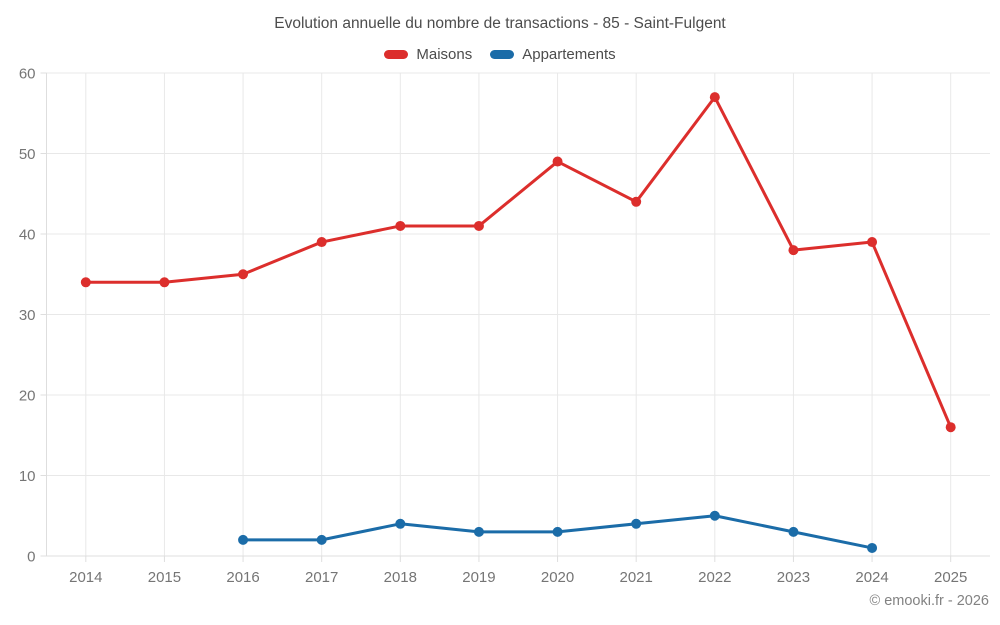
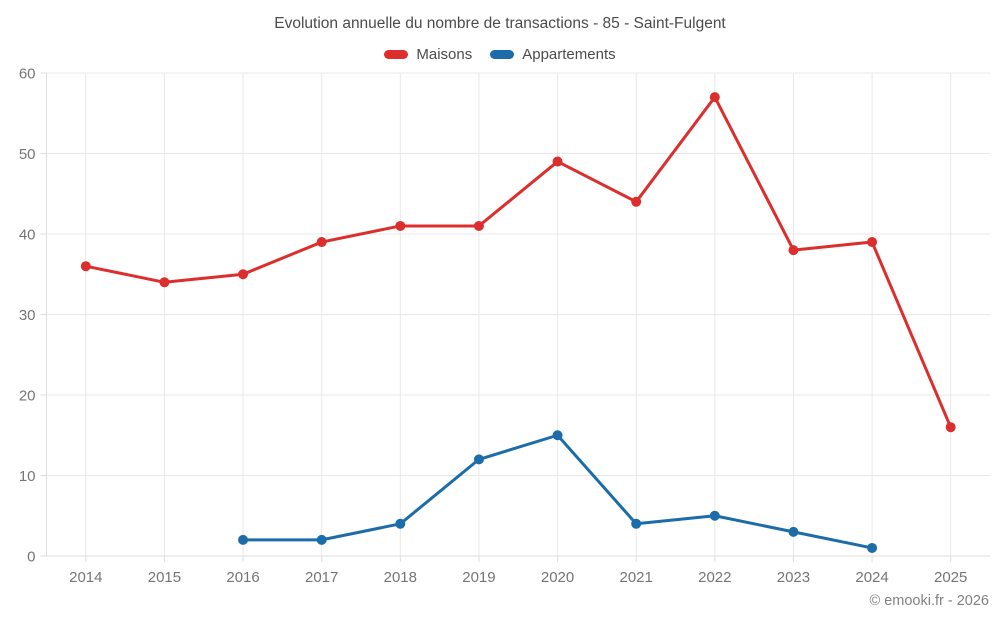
Maisons/2014: 34 -> 36
Appartements/2019: 3 -> 12
Appartements/2020: 3 -> 15
